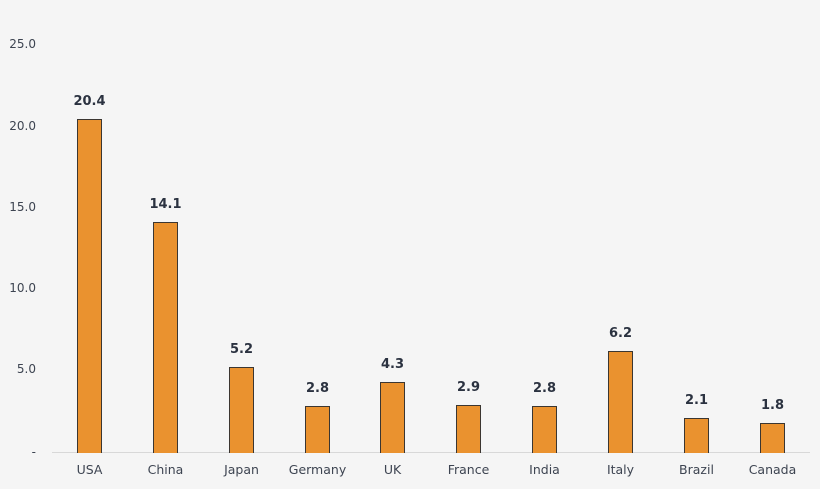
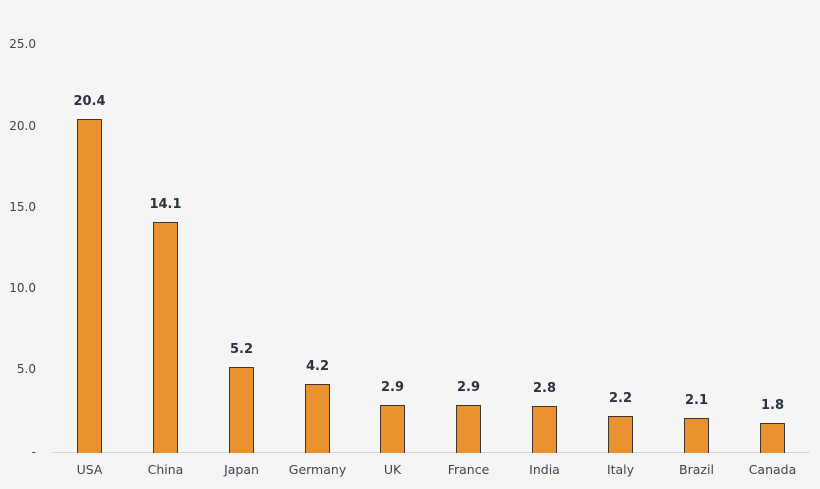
Germany: 2.8 -> 4.2
UK: 4.3 -> 2.9
Italy: 6.2 -> 2.2
